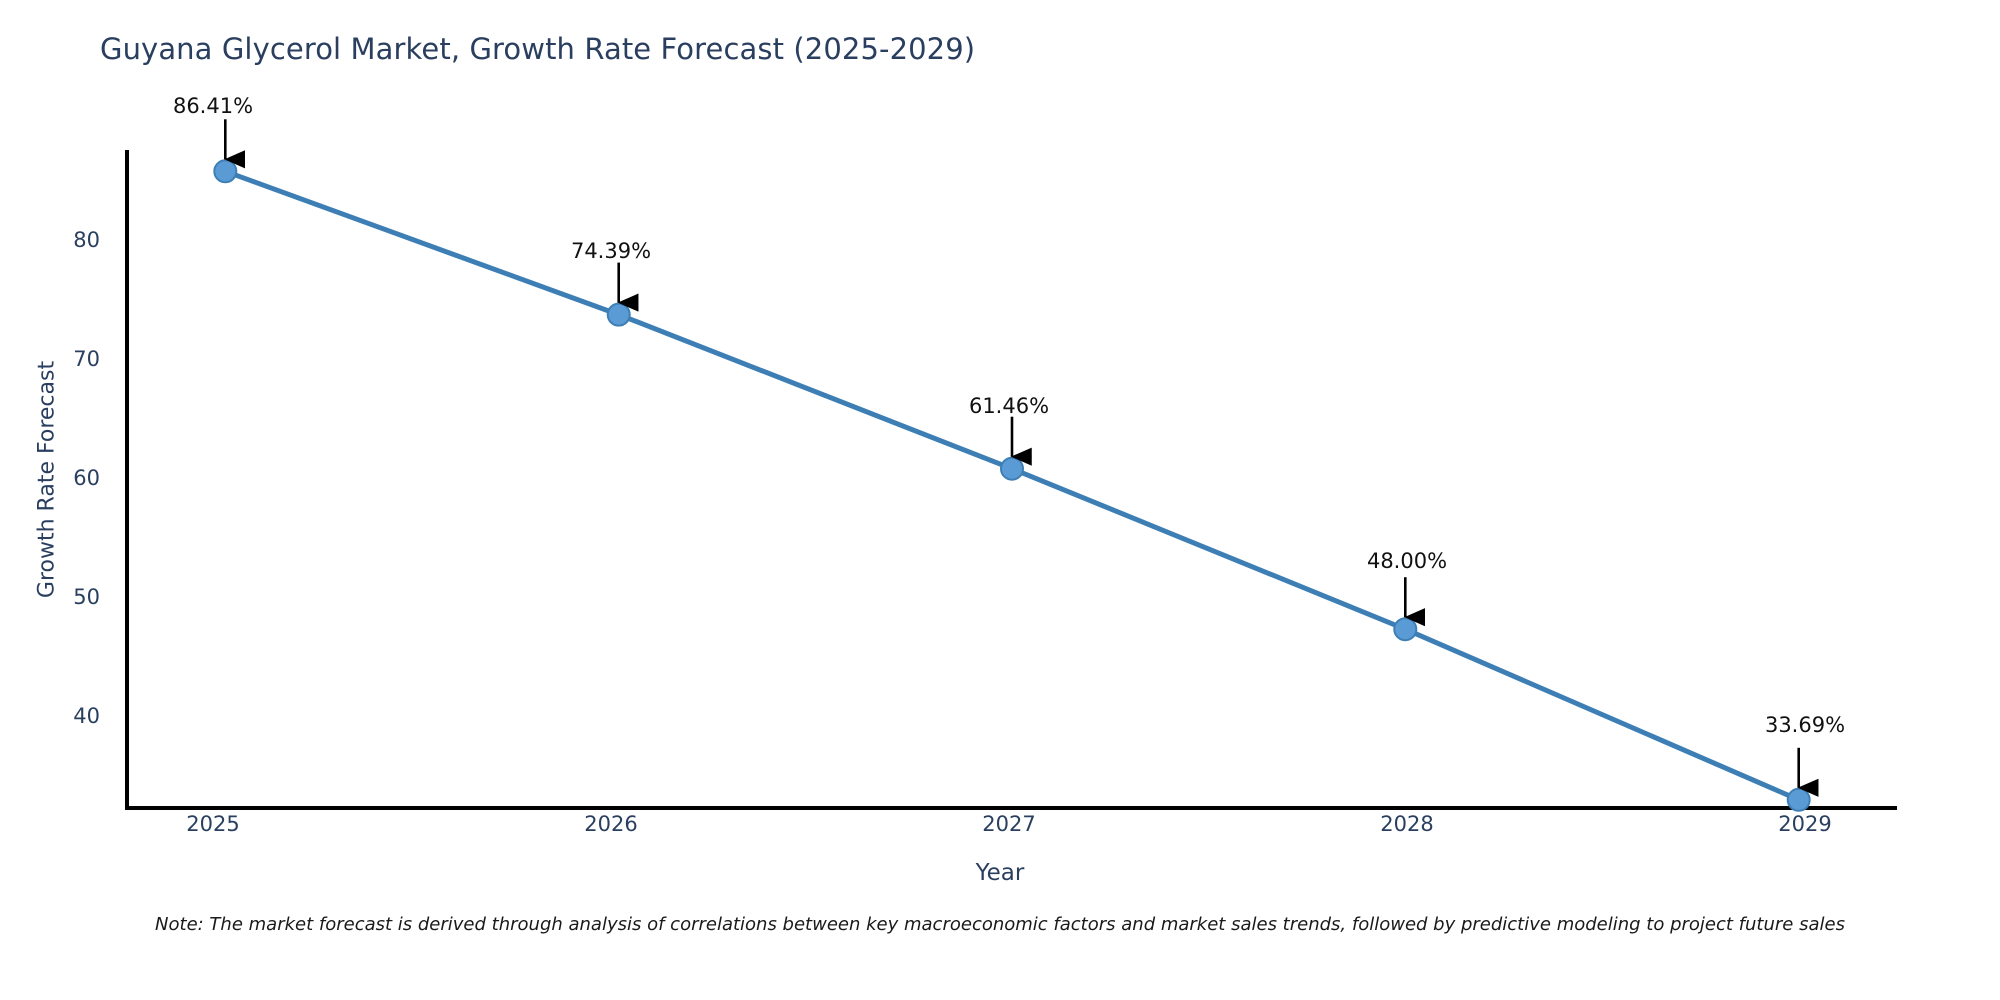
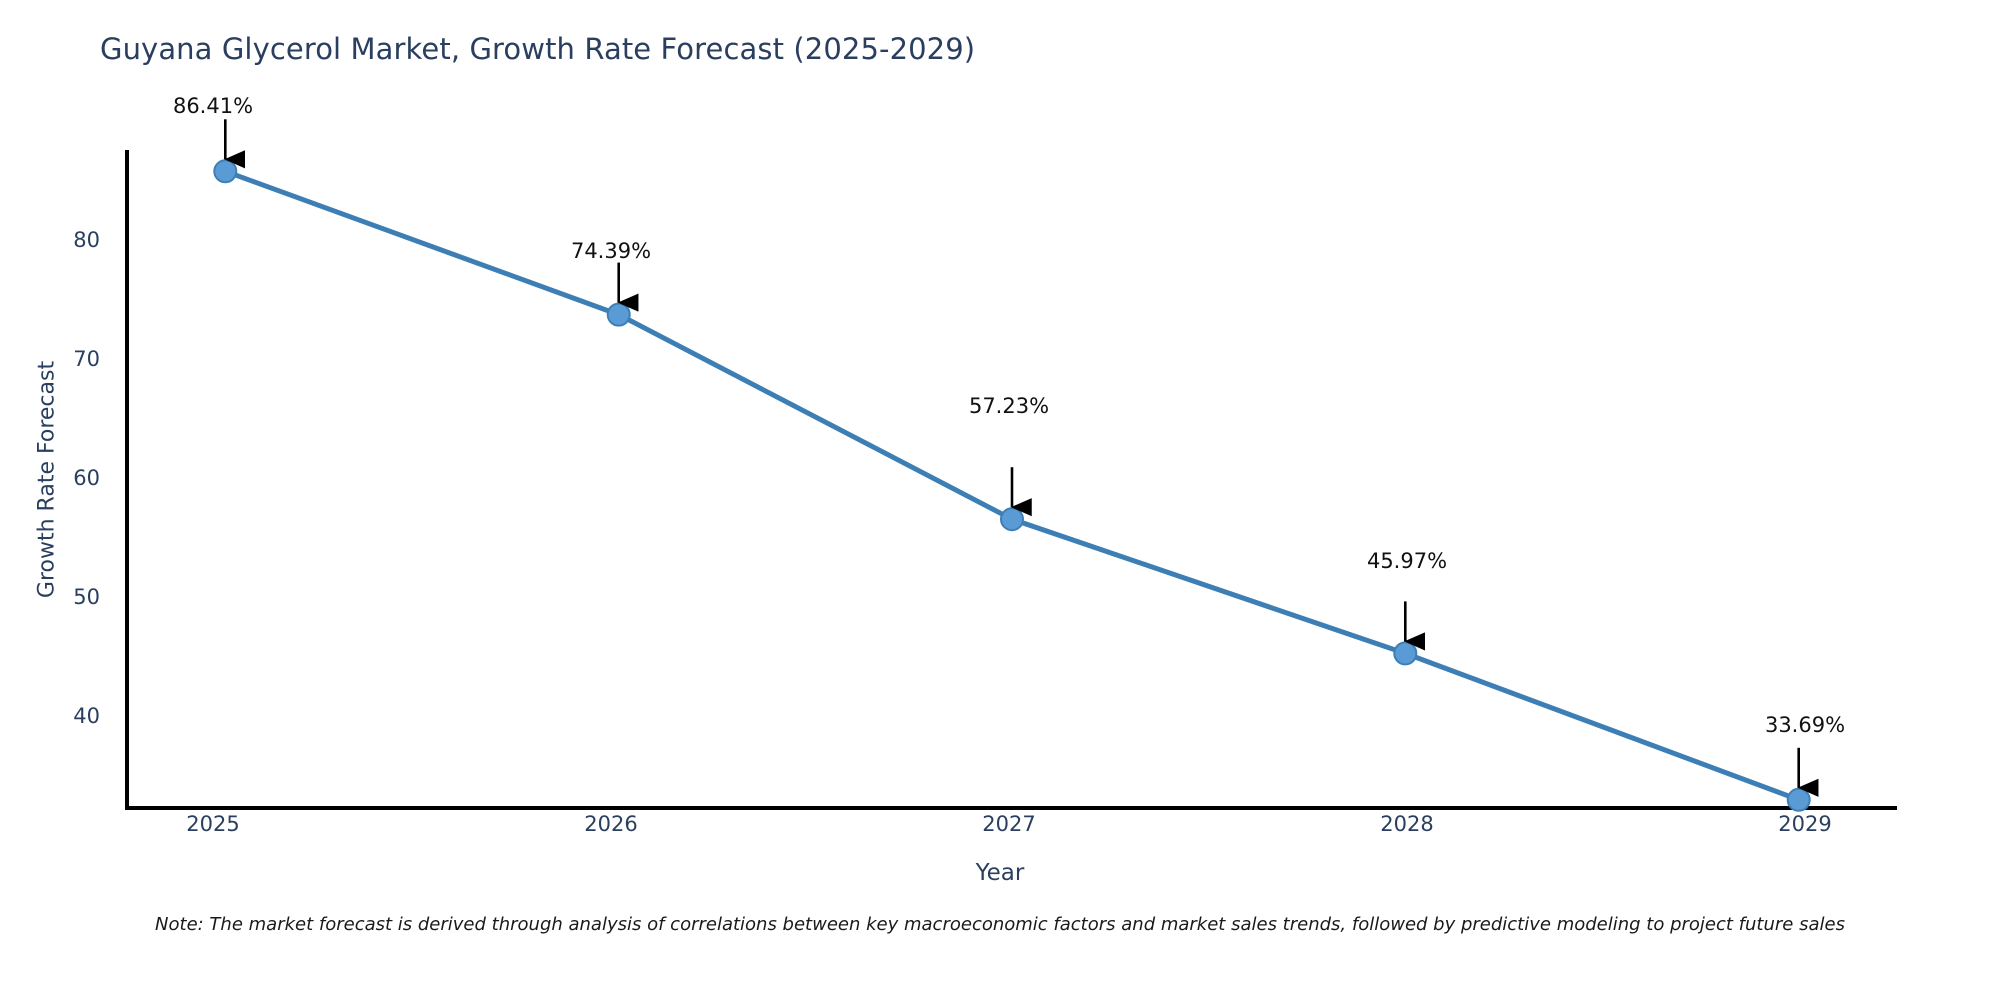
2027: 61.46% -> 57.23%
2028: 48.00% -> 45.97%
